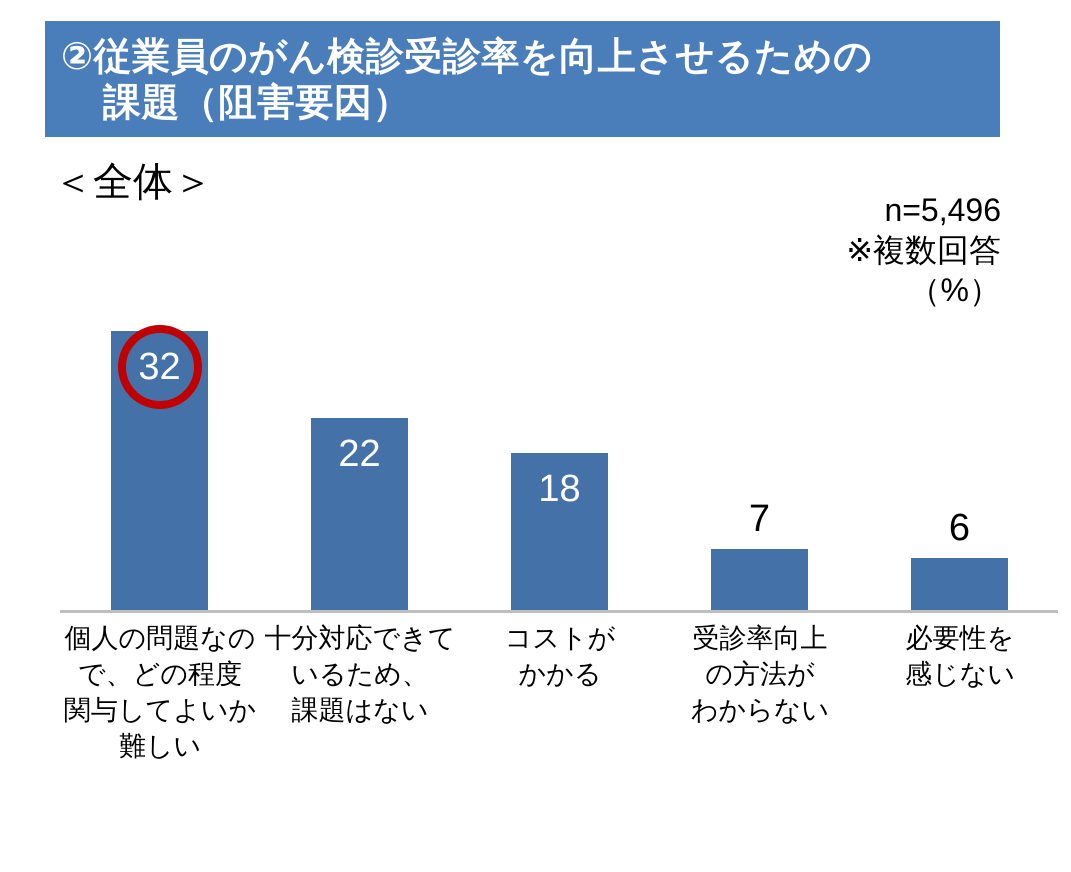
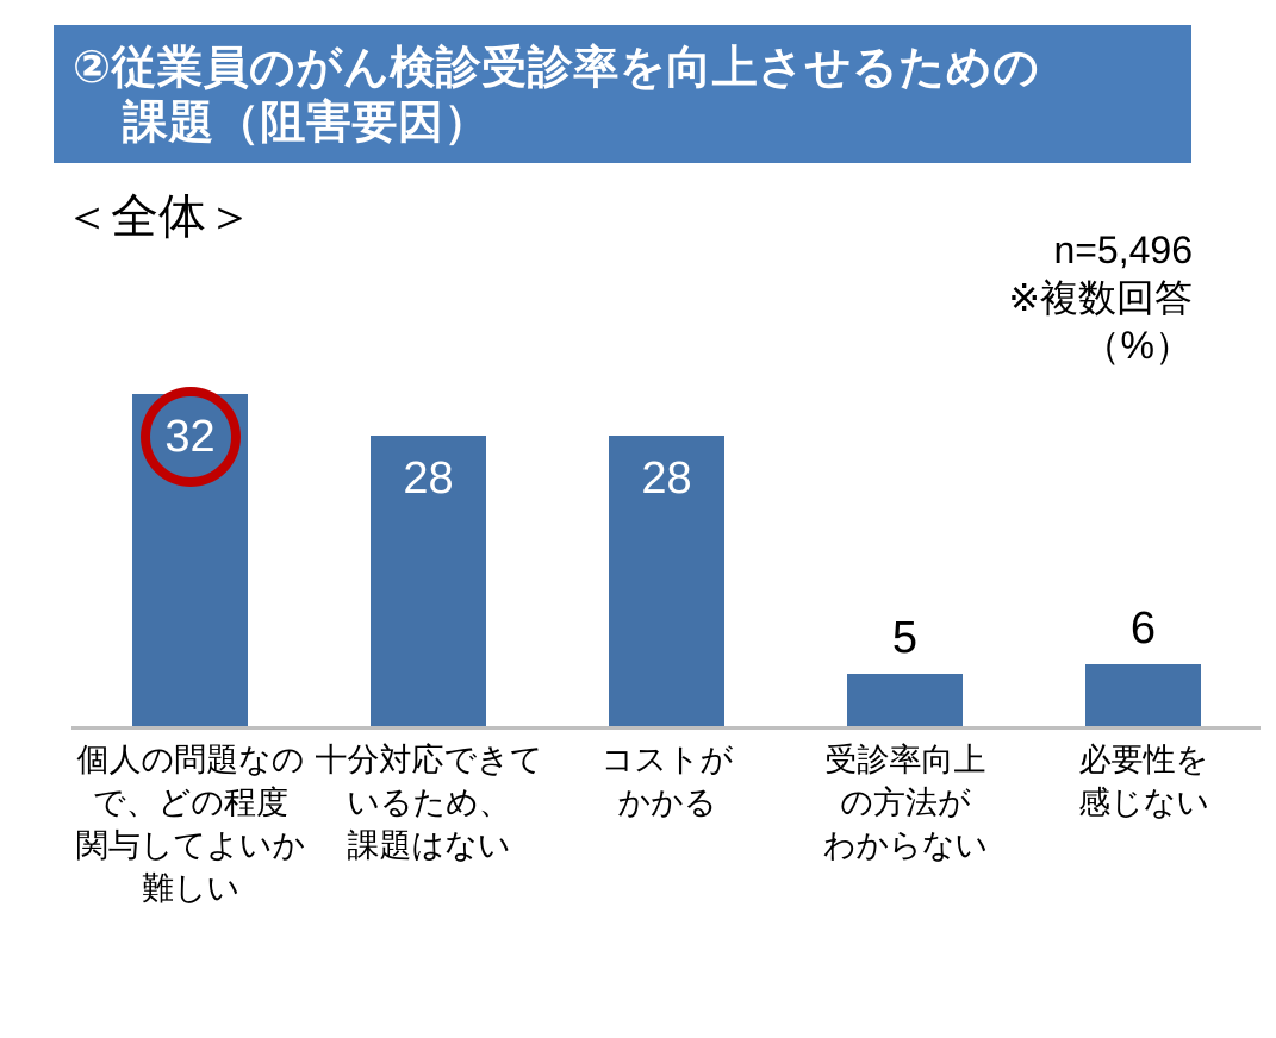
十分対応できているため、課題はない: 22 -> 28
コストがかかる: 18 -> 28
受診率向上の方法がわからない: 7 -> 5
